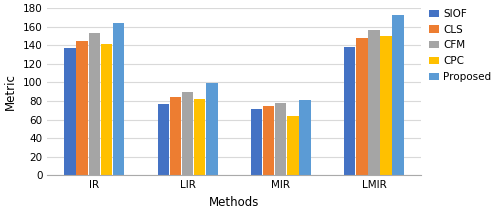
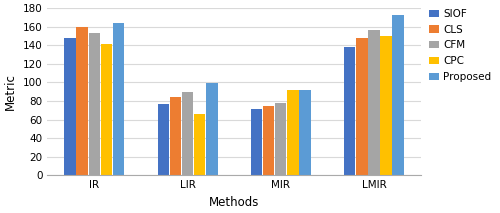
SIOF/IR: 137 -> 148
CLS/IR: 145 -> 160
CPC/LIR: 82 -> 66
CPC/MIR: 64 -> 92
Proposed/MIR: 81 -> 92
